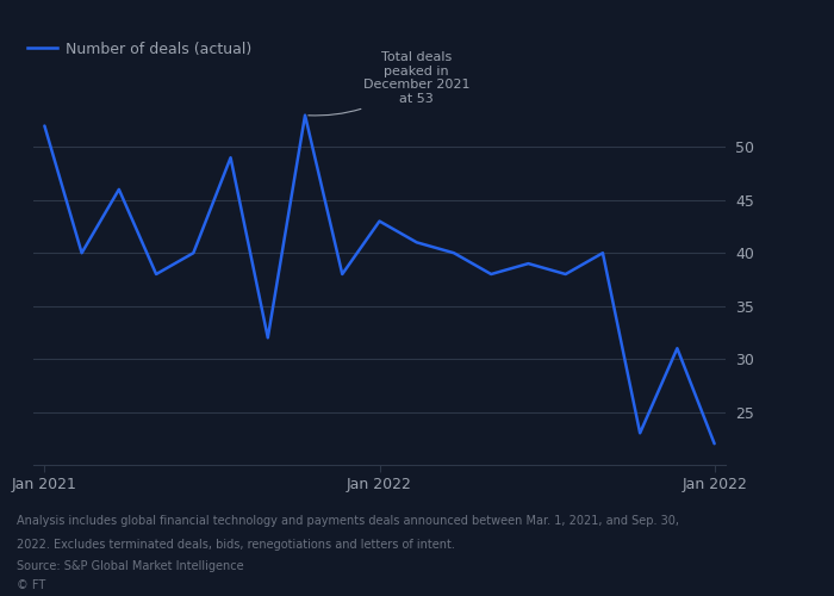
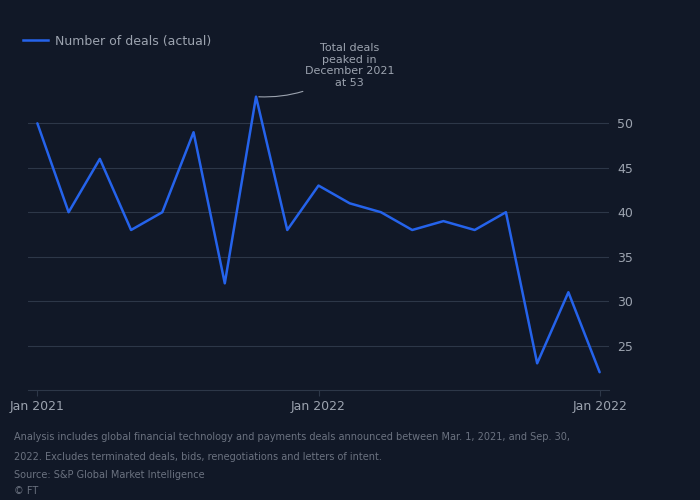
Jan 2021: 52 -> 50
